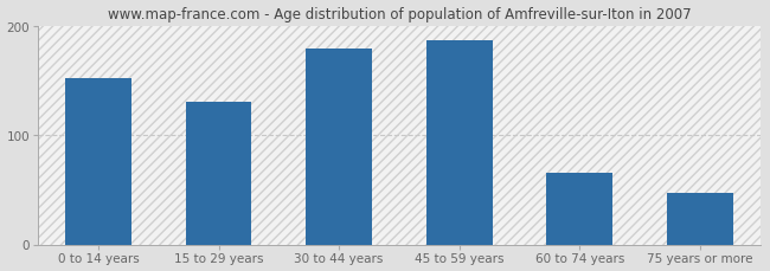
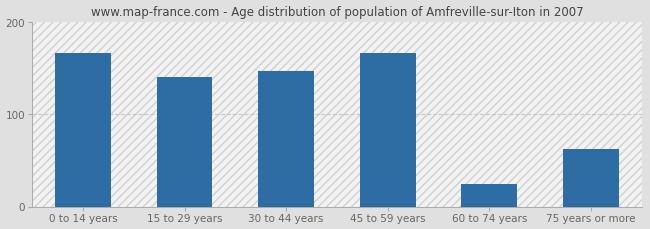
0 to 14 years: 152 -> 166
15 to 29 years: 130 -> 140
30 to 44 years: 179 -> 146
45 to 59 years: 186 -> 166
60 to 74 years: 65 -> 24
75 years or more: 47 -> 62
